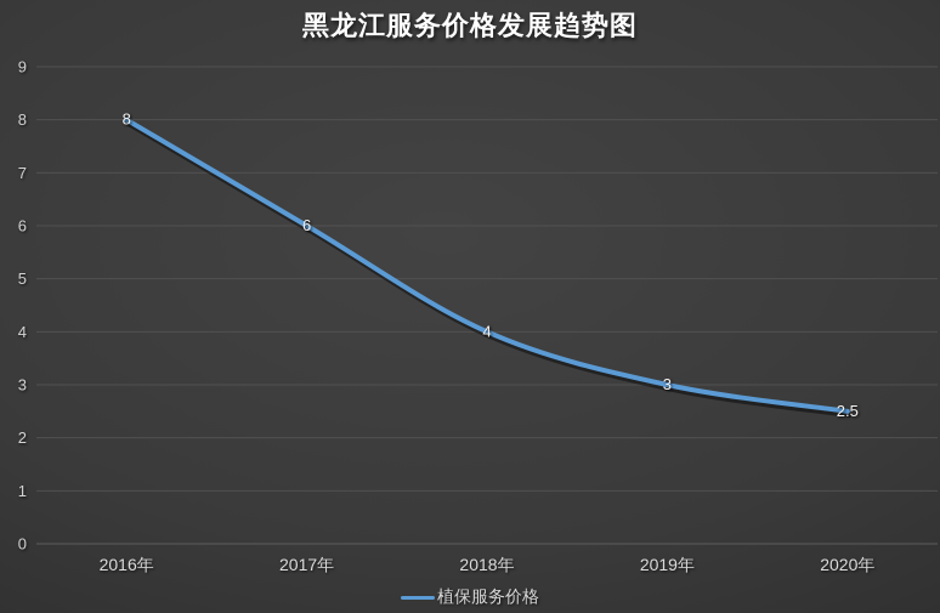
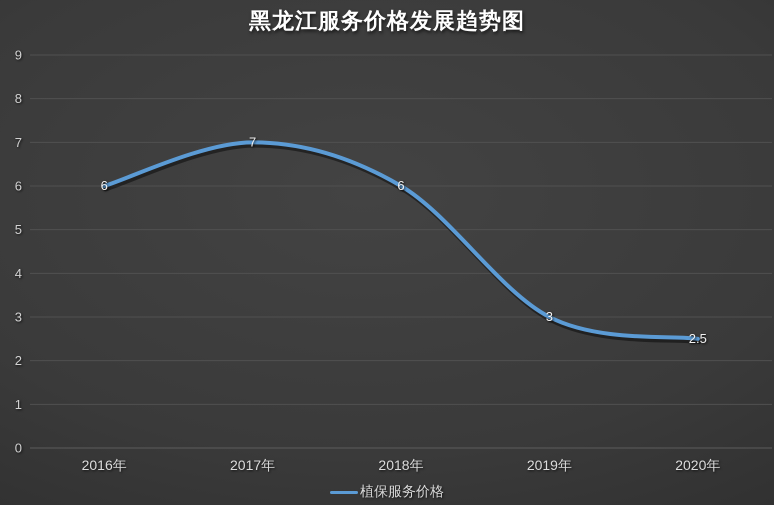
2016年: 8 -> 6
2017年: 6 -> 7
2018年: 4 -> 6
